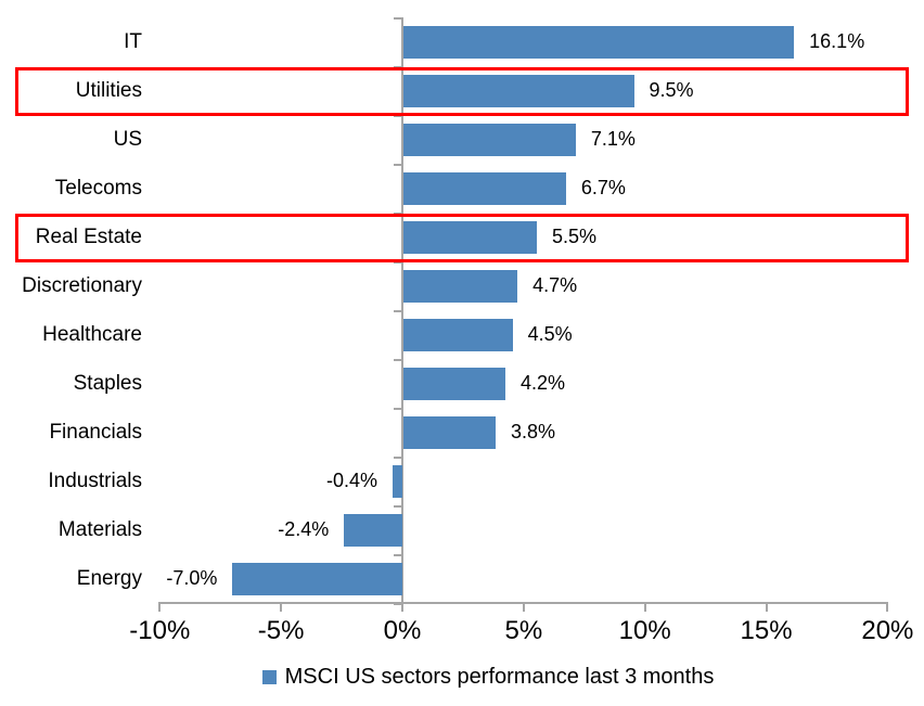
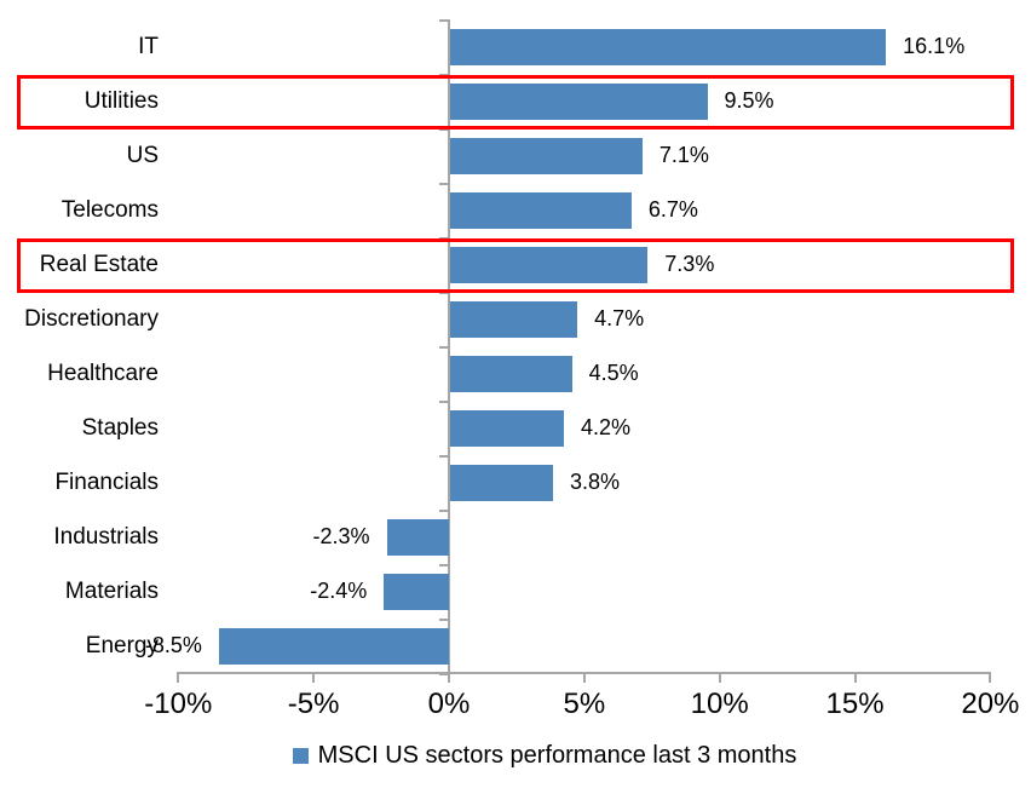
Real Estate: 5.5% -> 7.3%
Industrials: -0.4% -> -2.3%
Energy: -7.0% -> -8.5%
